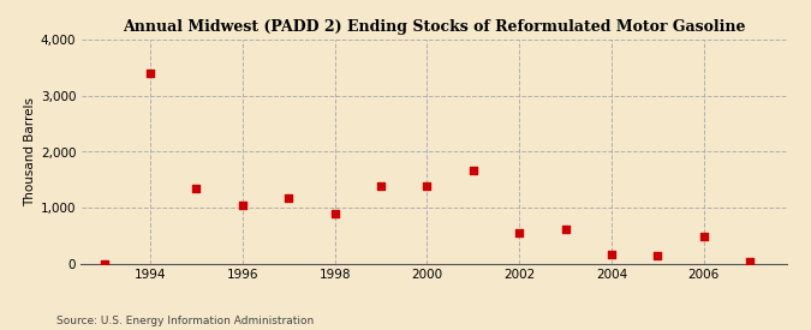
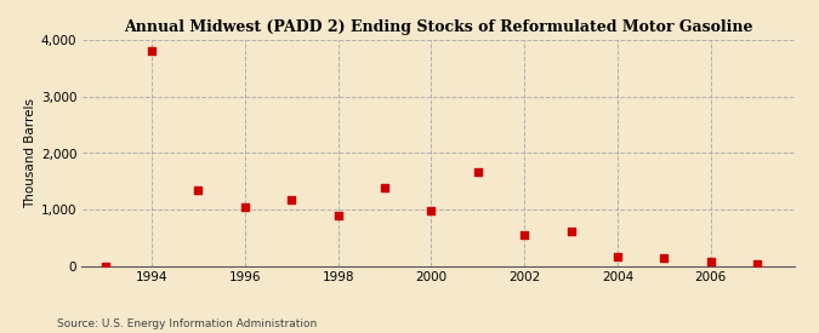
1994: 3,400 -> 3,810
2000: 1,400 -> 980
2006: 500 -> 90
